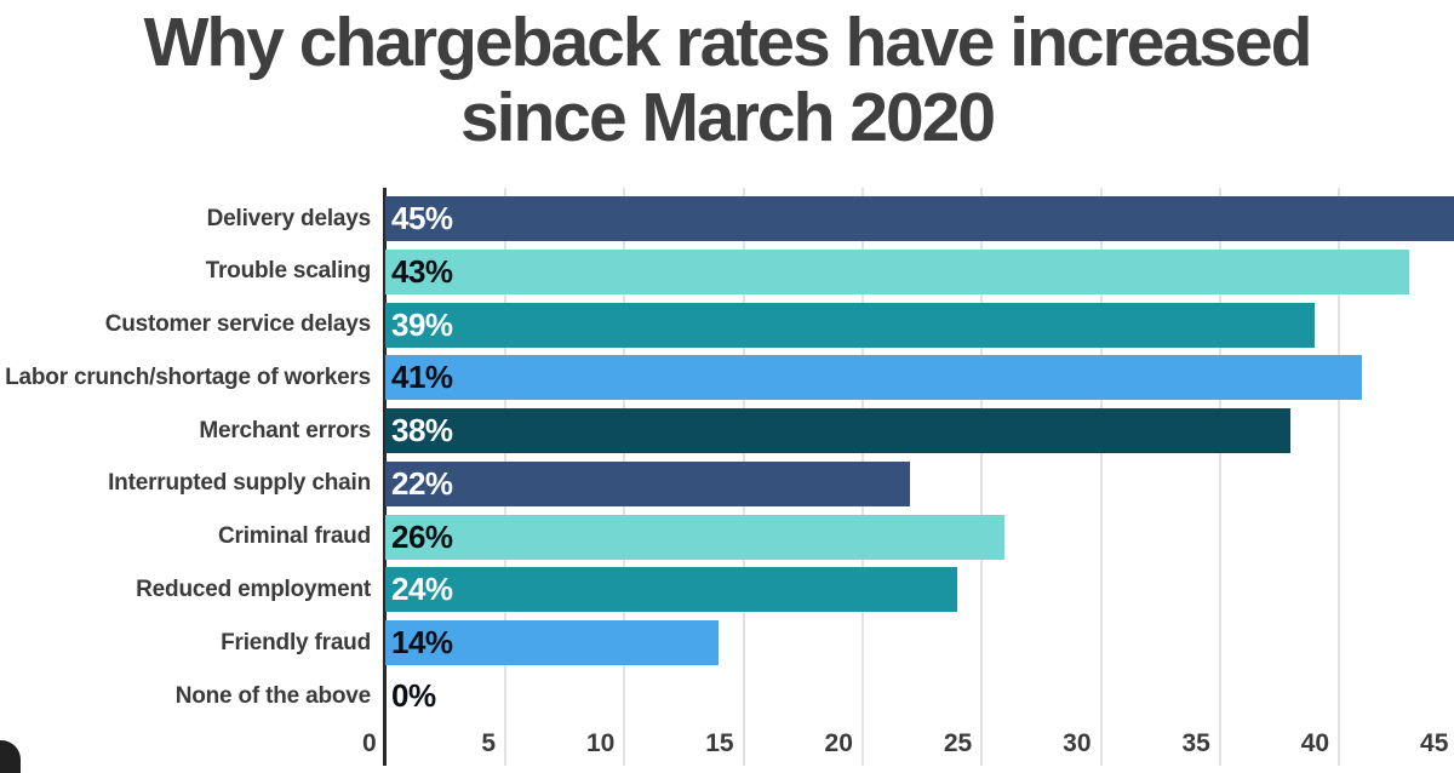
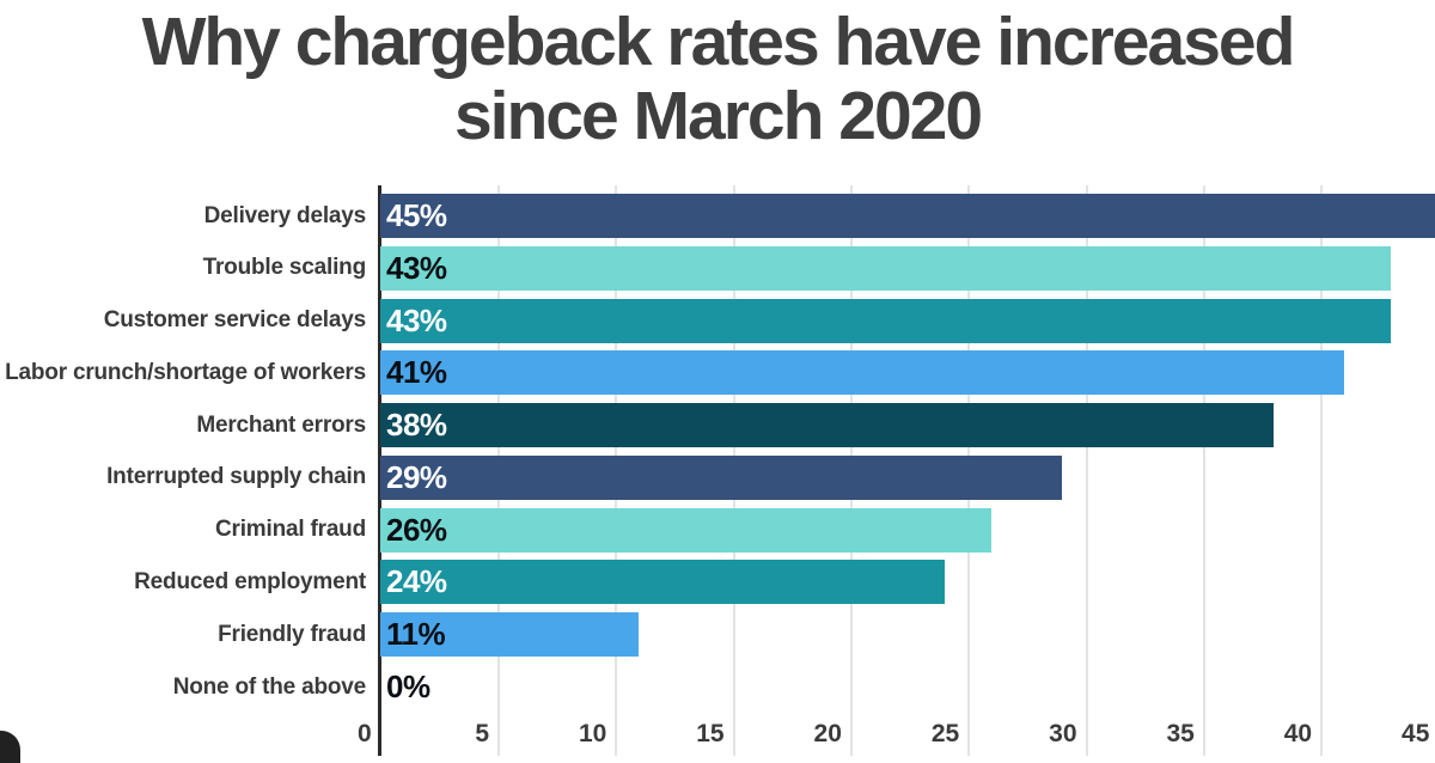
Customer service delays: 39% -> 43%
Interrupted supply chain: 22% -> 29%
Friendly fraud: 14% -> 11%
